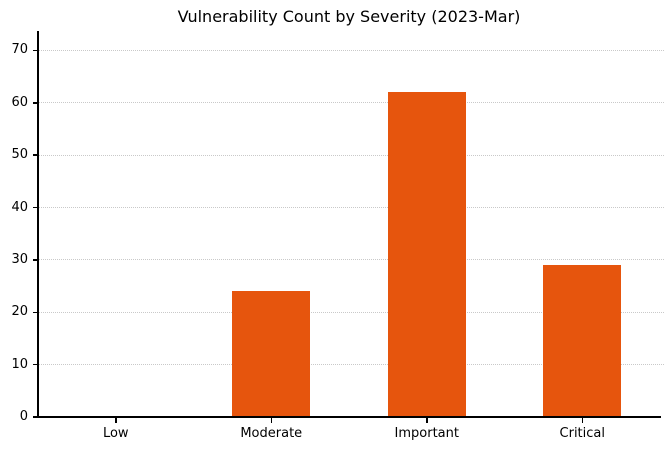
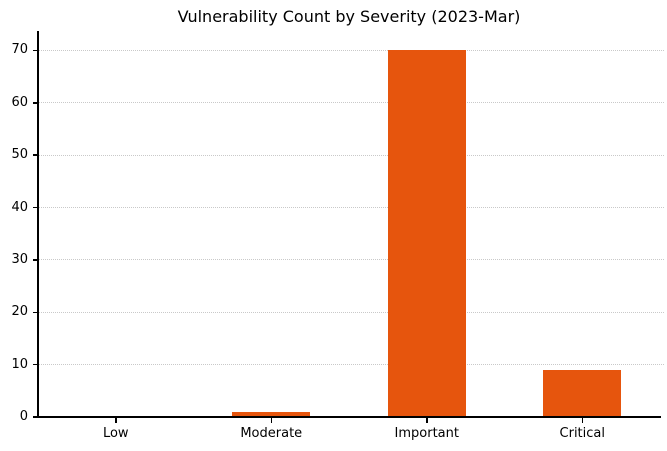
Moderate: 24 -> 1
Important: 62 -> 70
Critical: 29 -> 9
